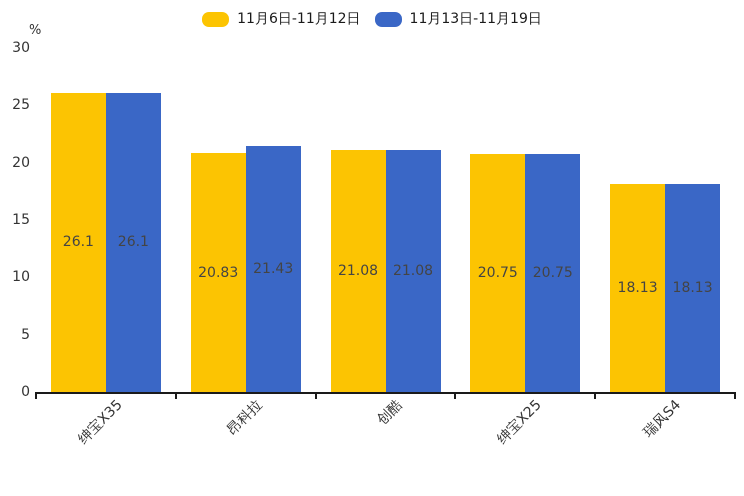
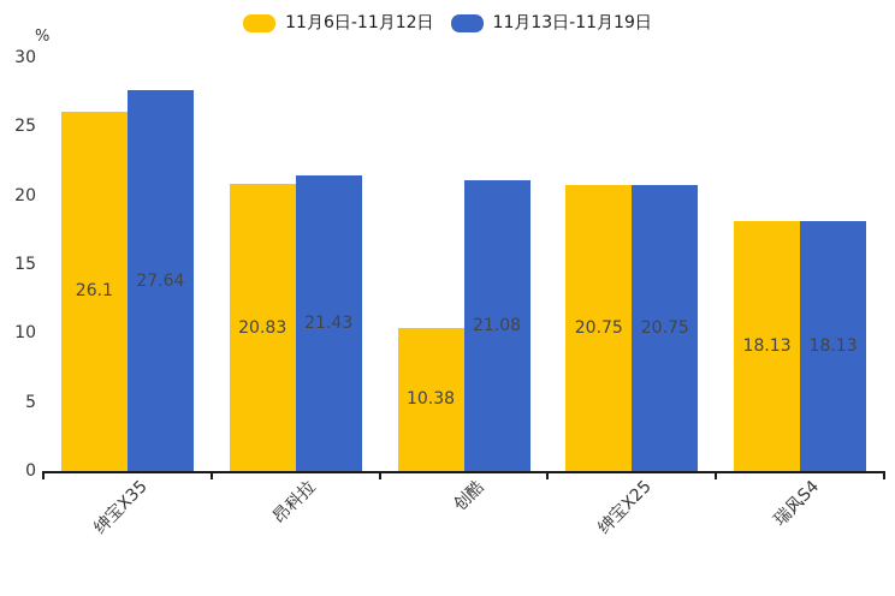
11月13日-11月19日/绅宝X35: 26.1 -> 27.64
11月6日-11月12日/创酷: 21.08 -> 10.38
